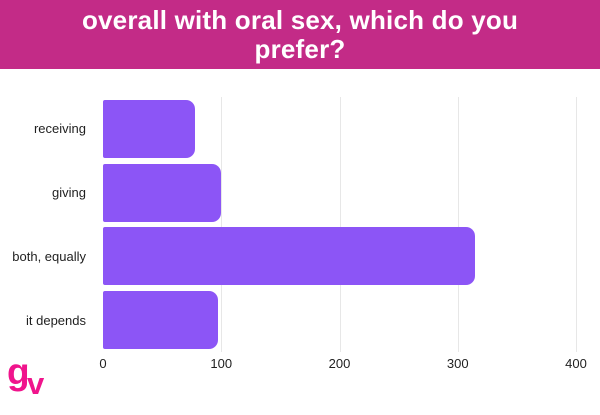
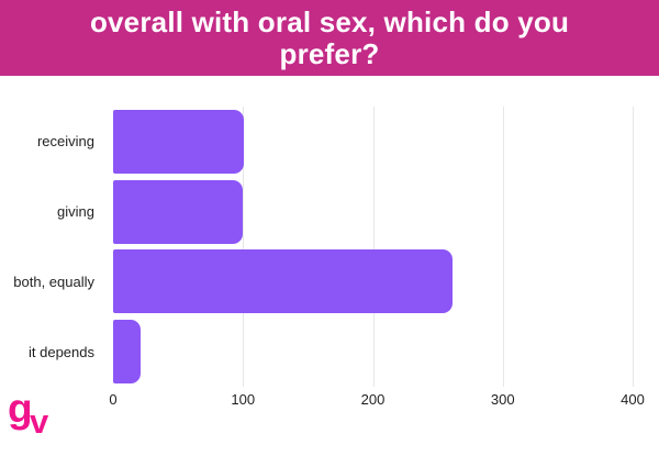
receiving: 78 -> 101
both, equally: 315 -> 261
it depends: 97 -> 21
